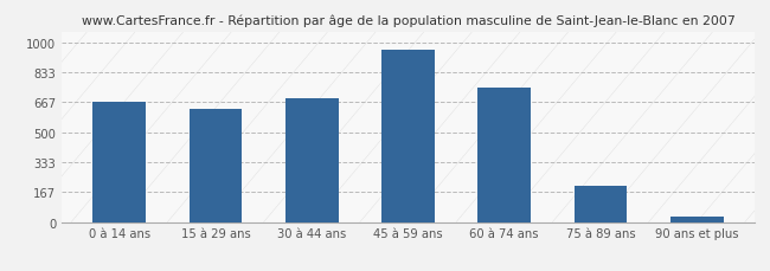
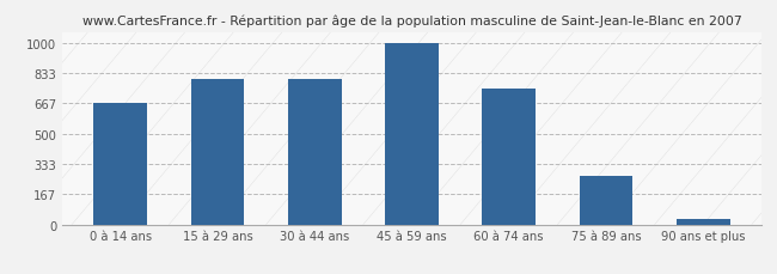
15 à 29 ans: 630 -> 800
30 à 44 ans: 690 -> 800
45 à 59 ans: 960 -> 1000
75 à 89 ans: 200 -> 270
